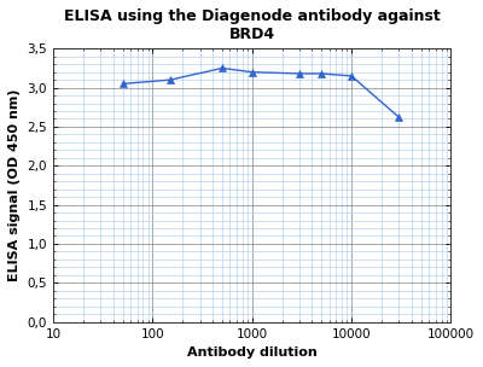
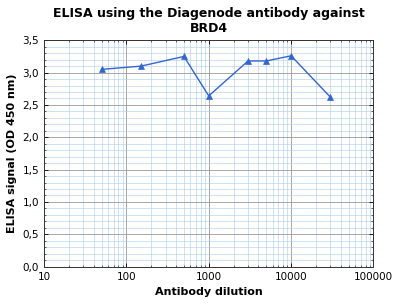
1000: 3,20 -> 2,64
10000: 3,15 -> 3,26
